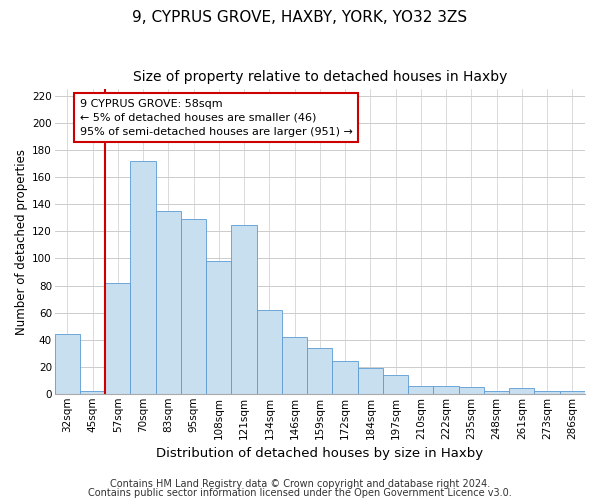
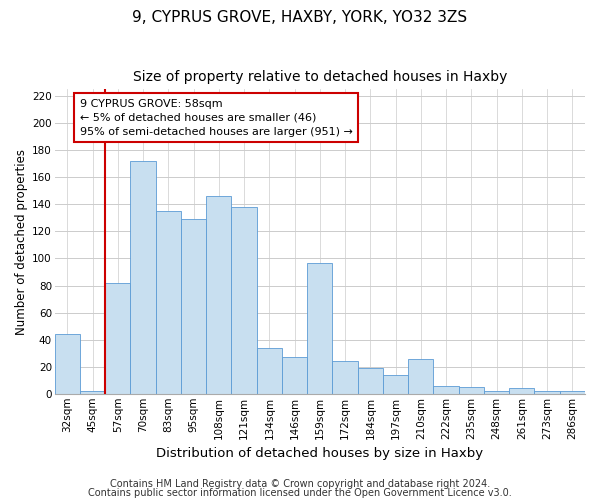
108sqm: 98 -> 146
121sqm: 125 -> 138
134sqm: 62 -> 34
146sqm: 42 -> 27
159sqm: 34 -> 97
210sqm: 6 -> 26
